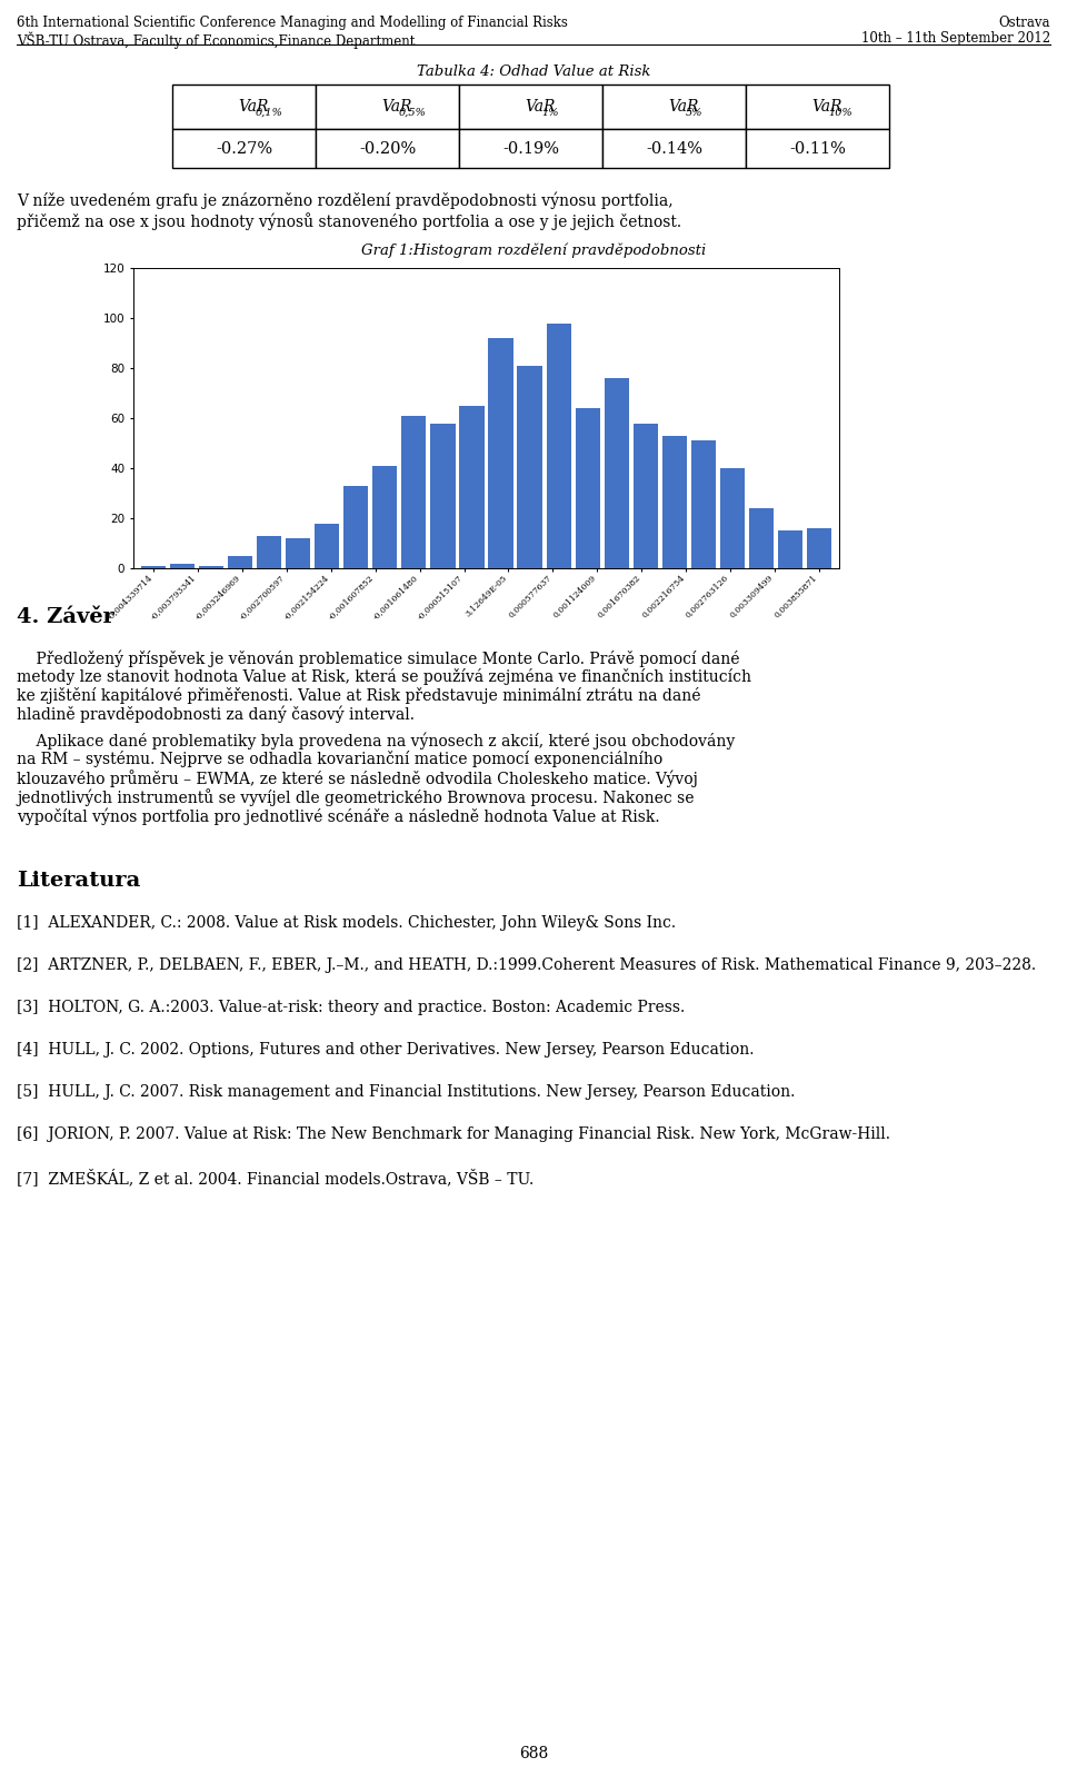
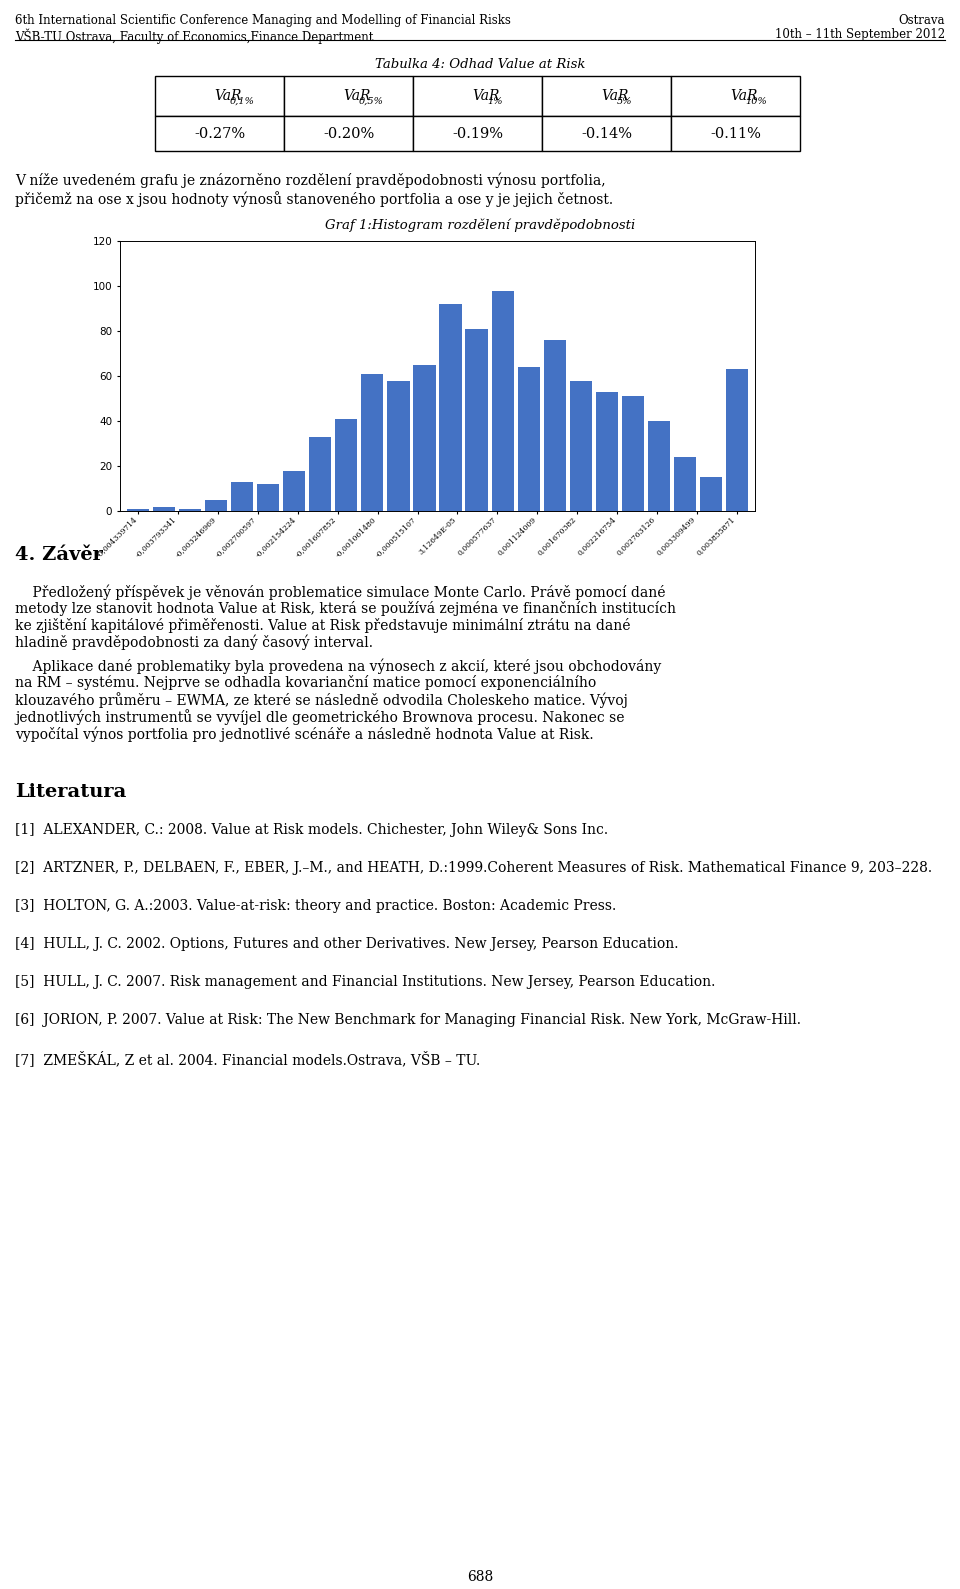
0,003855871: 16 -> 63
